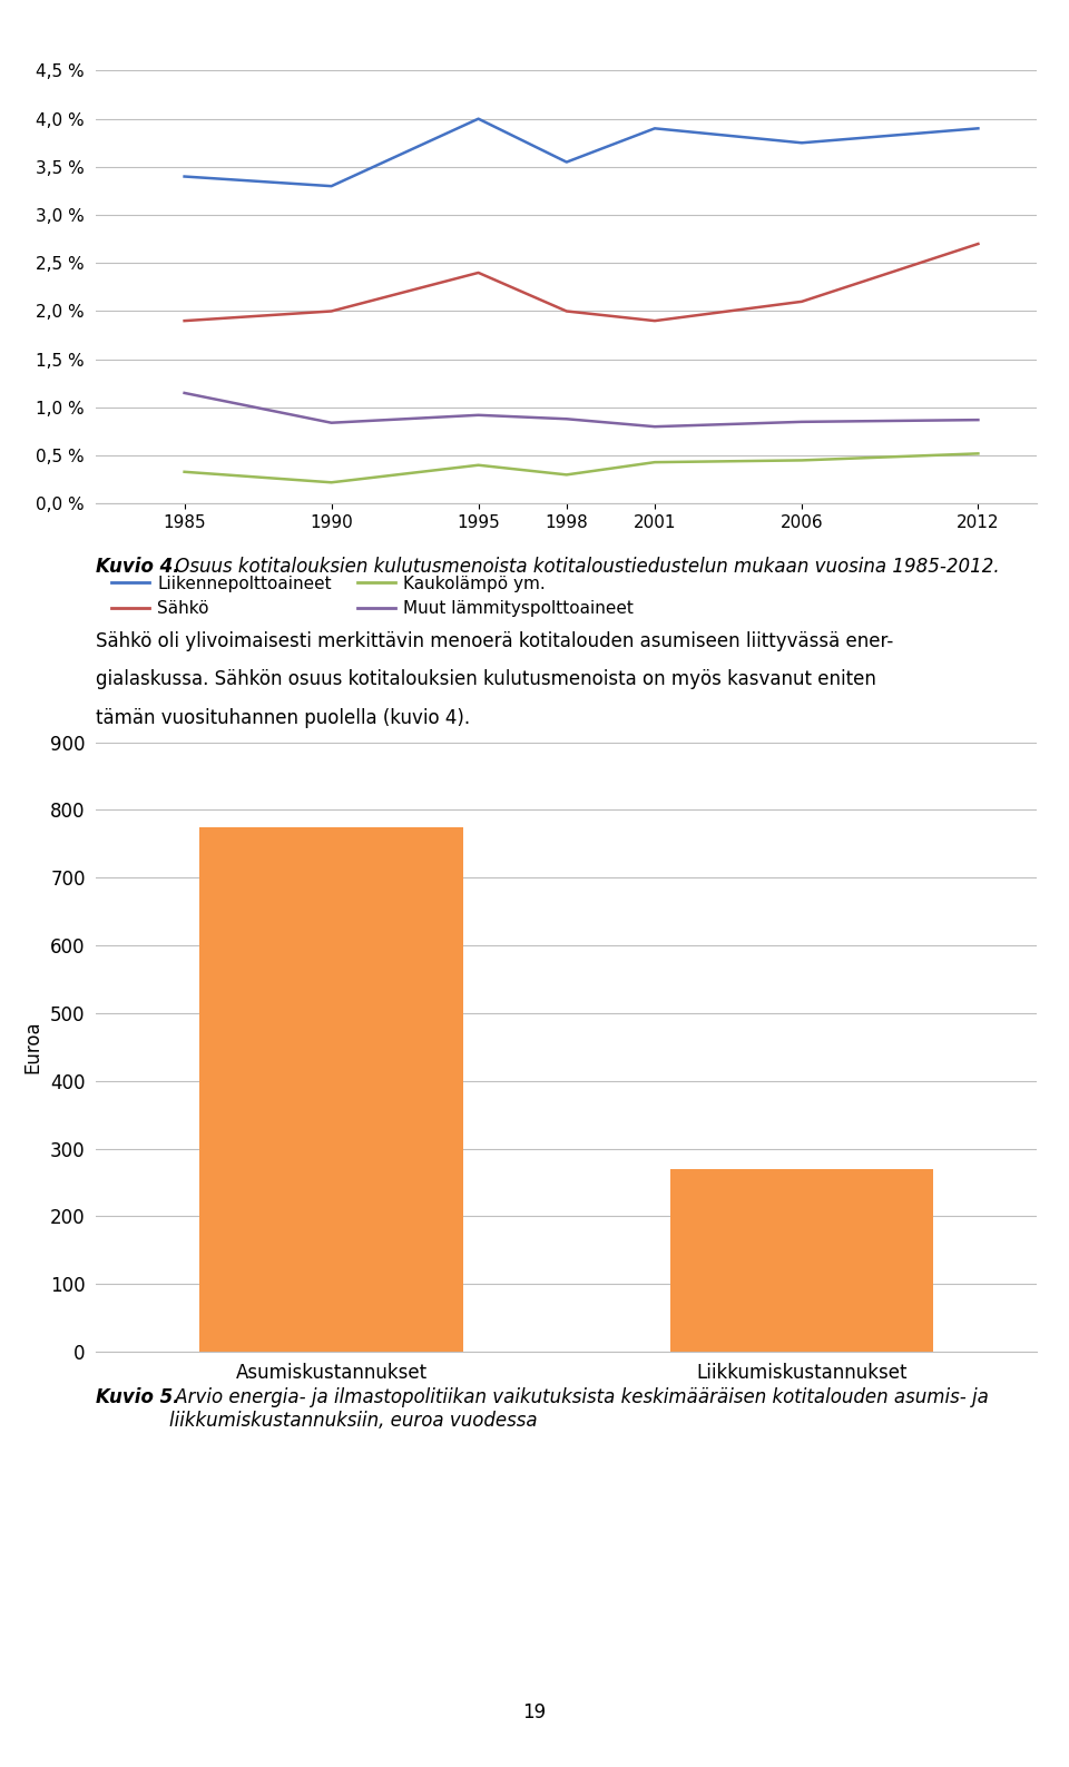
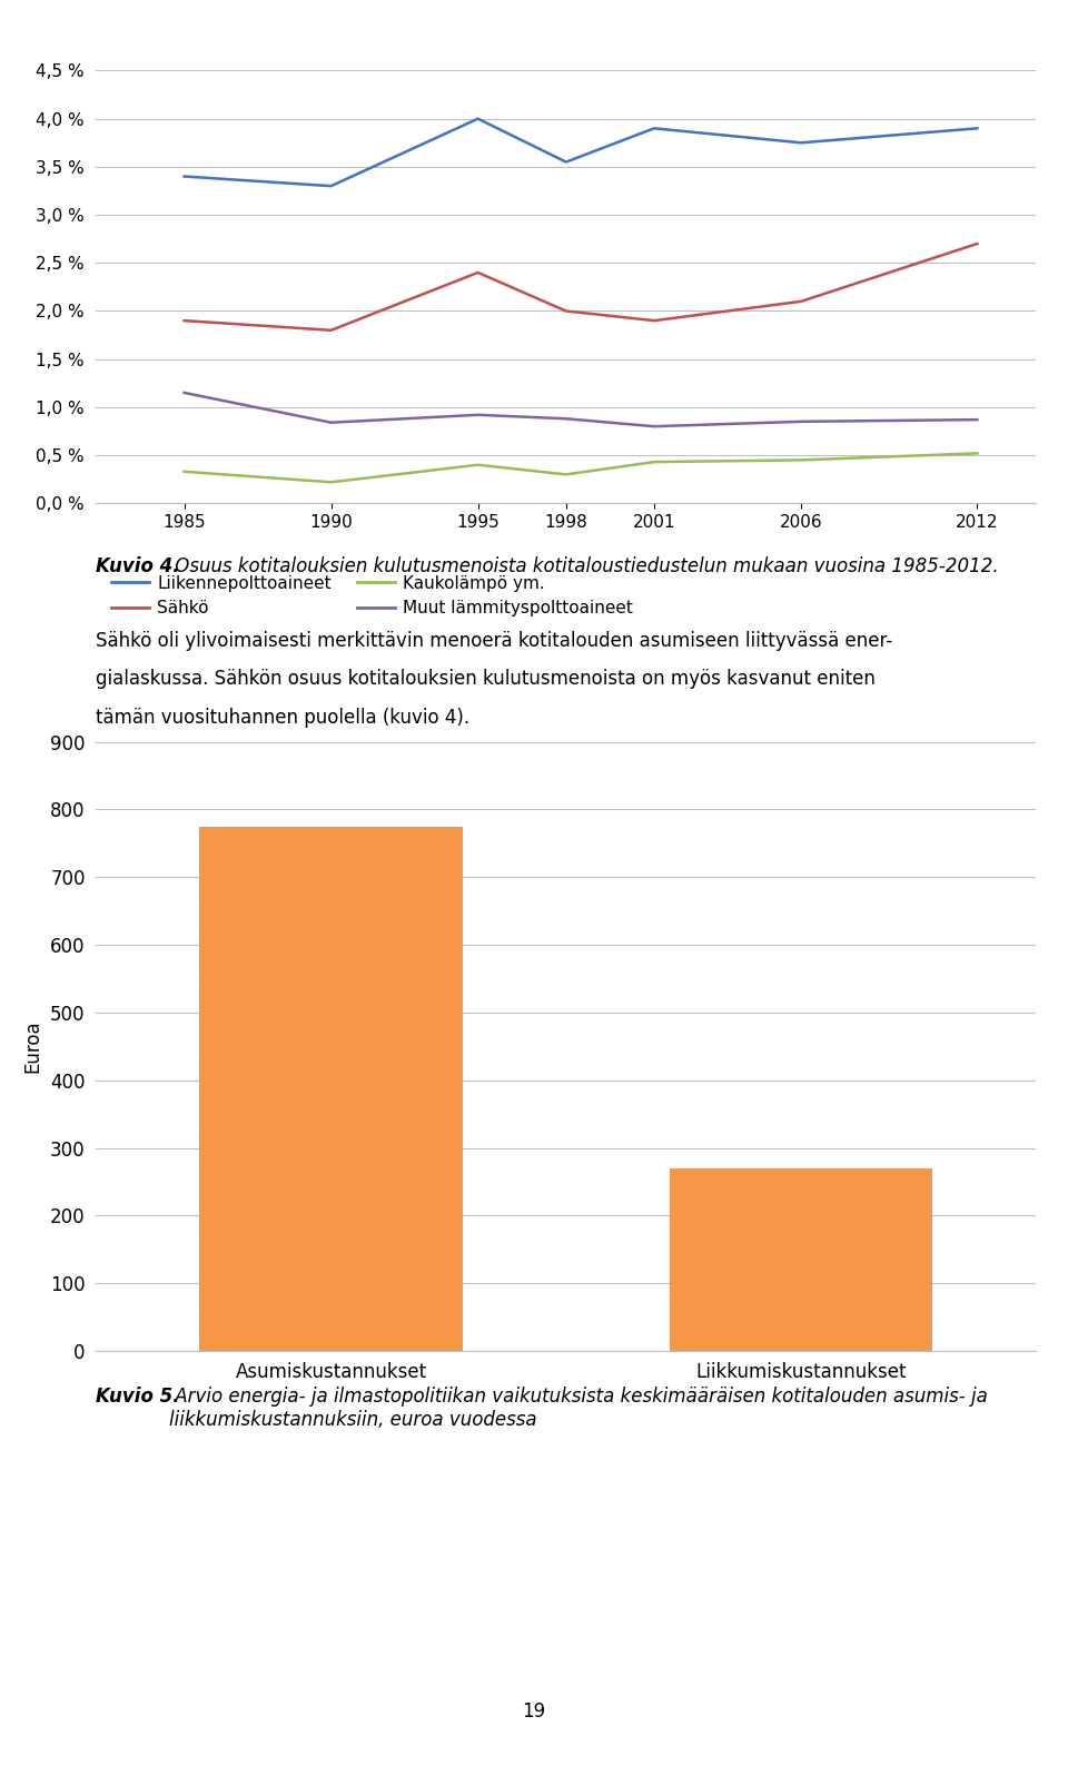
Sähkö/1990: 2,0 % -> 1,8 %
